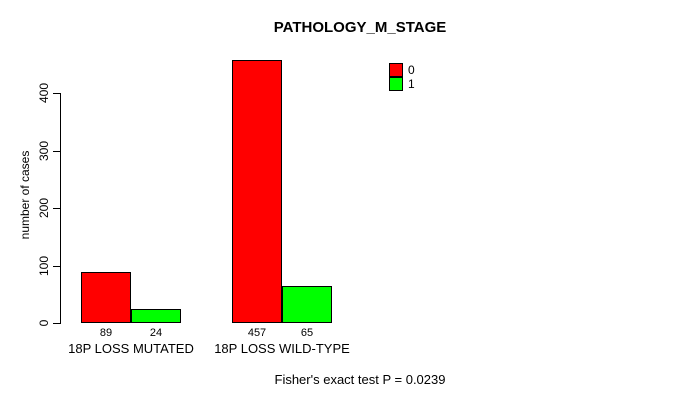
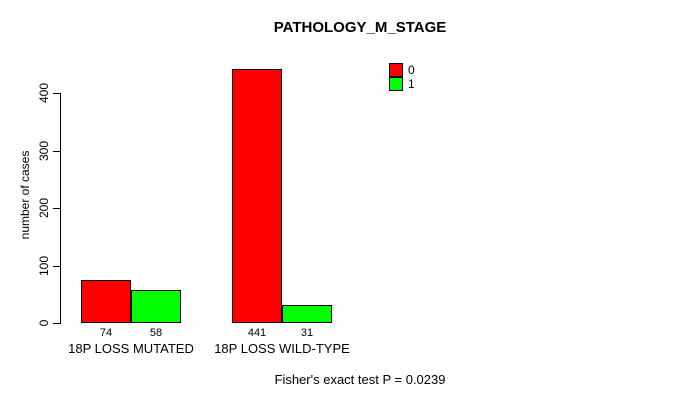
0/18P LOSS MUTATED: 89 -> 74
1/18P LOSS MUTATED: 24 -> 58
0/18P LOSS WILD-TYPE: 457 -> 441
1/18P LOSS WILD-TYPE: 65 -> 31
